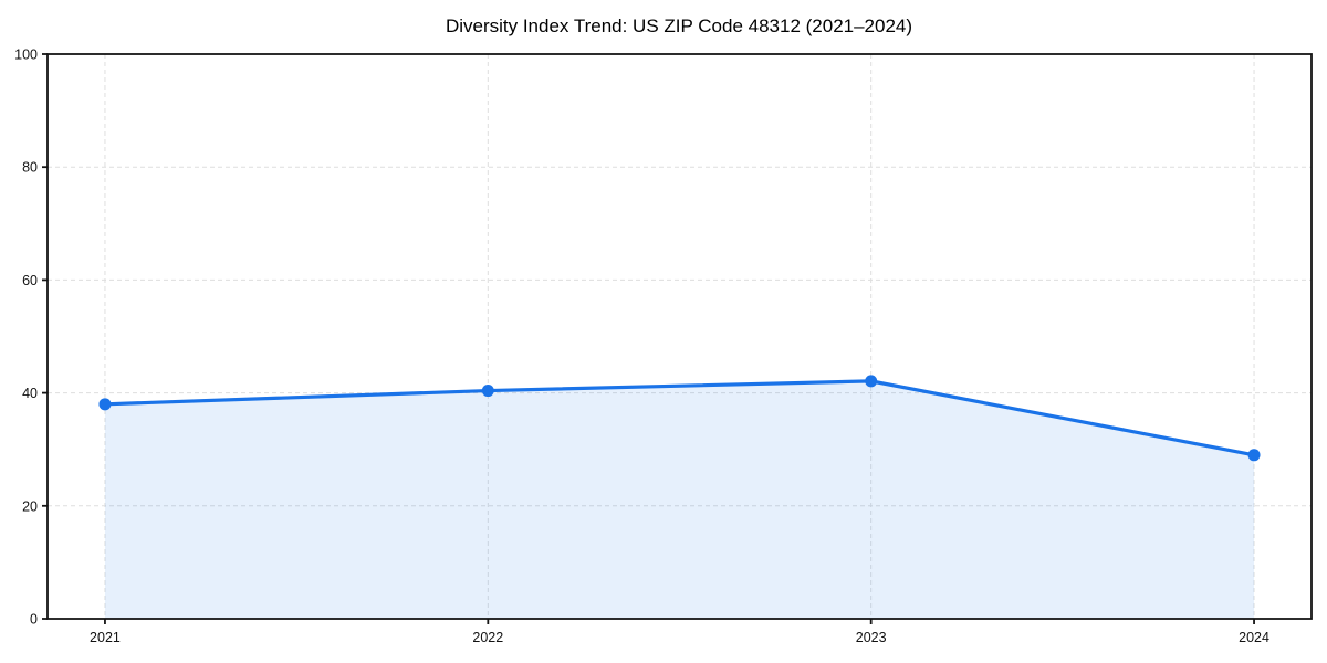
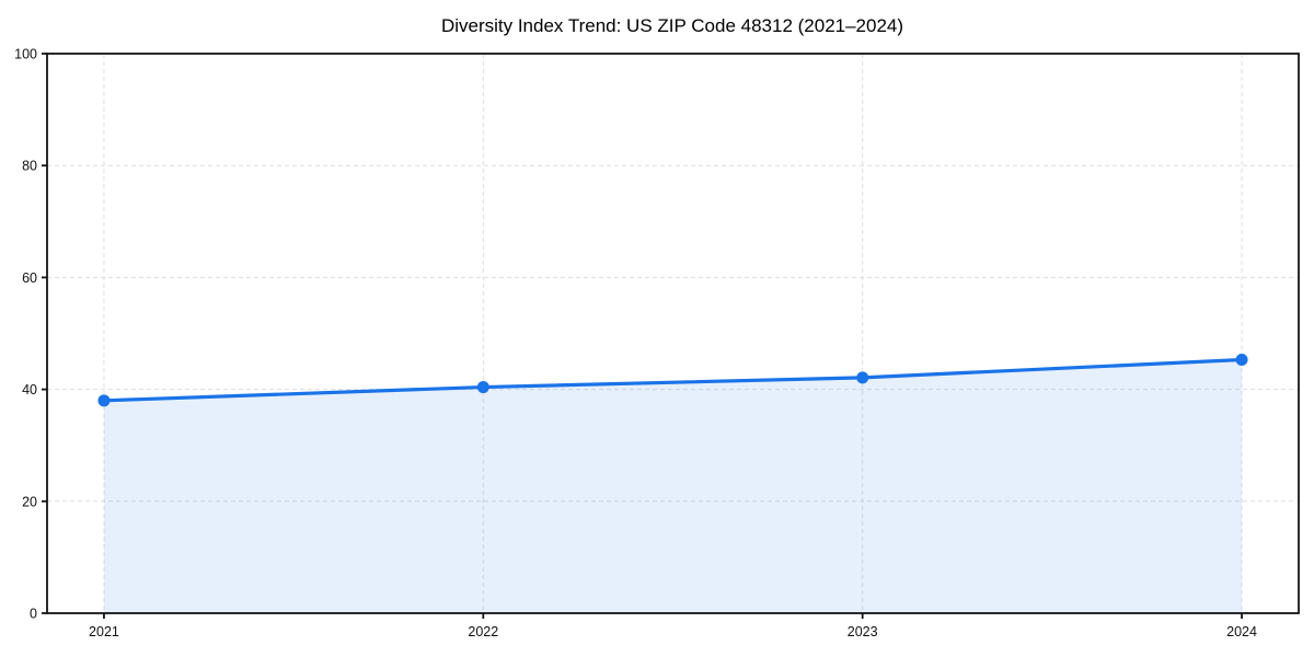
2024: 29 -> 45
